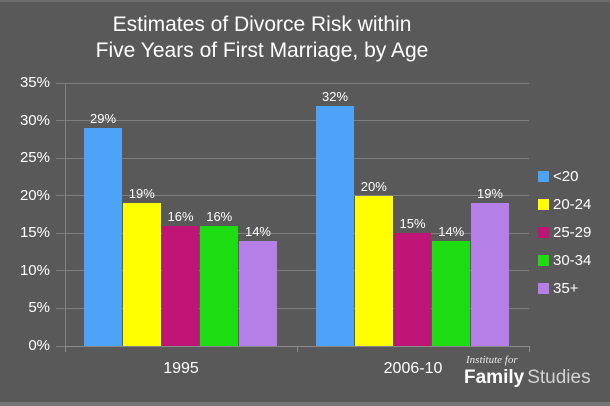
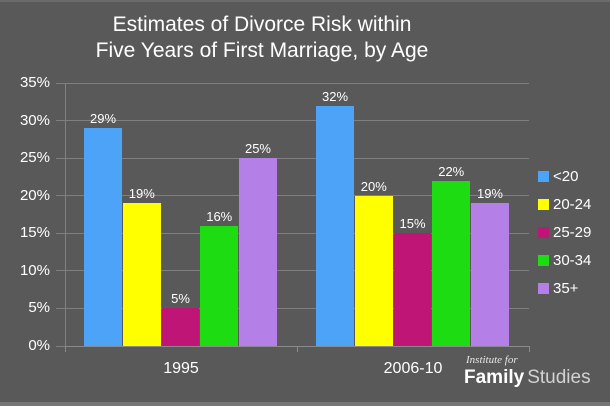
25-29/1995: 16% -> 5%
35+/1995: 14% -> 25%
30-34/2006-10: 14% -> 22%
